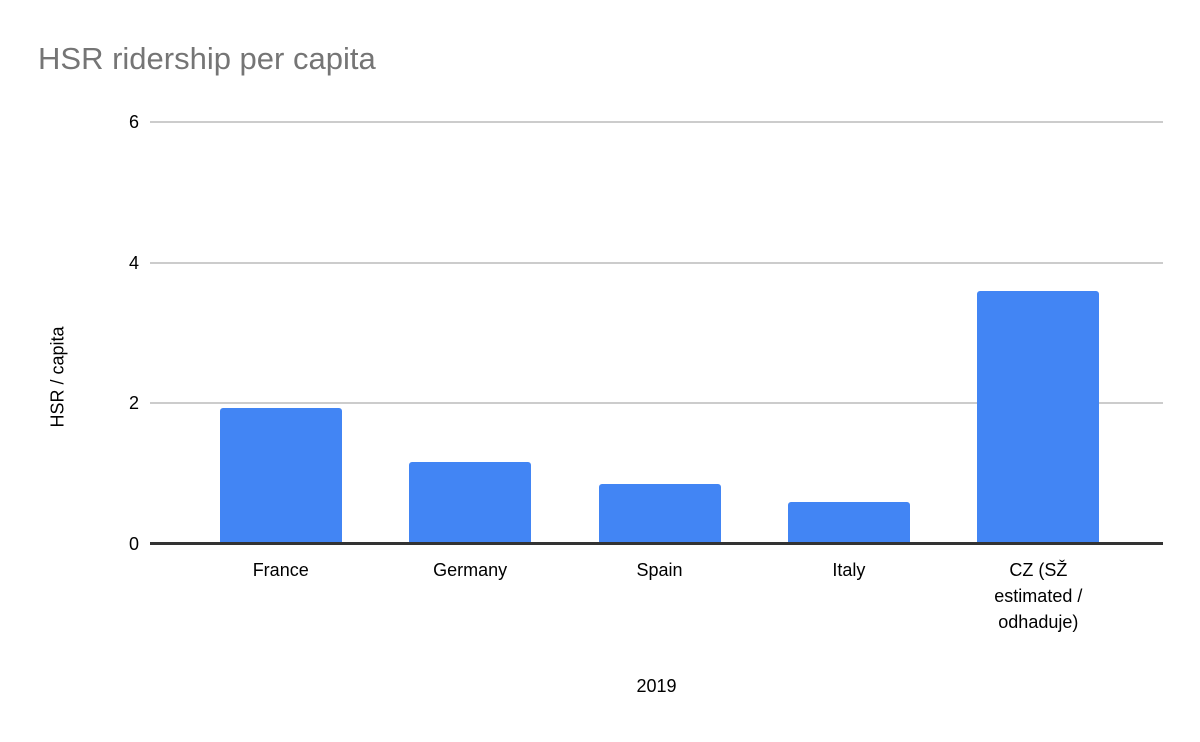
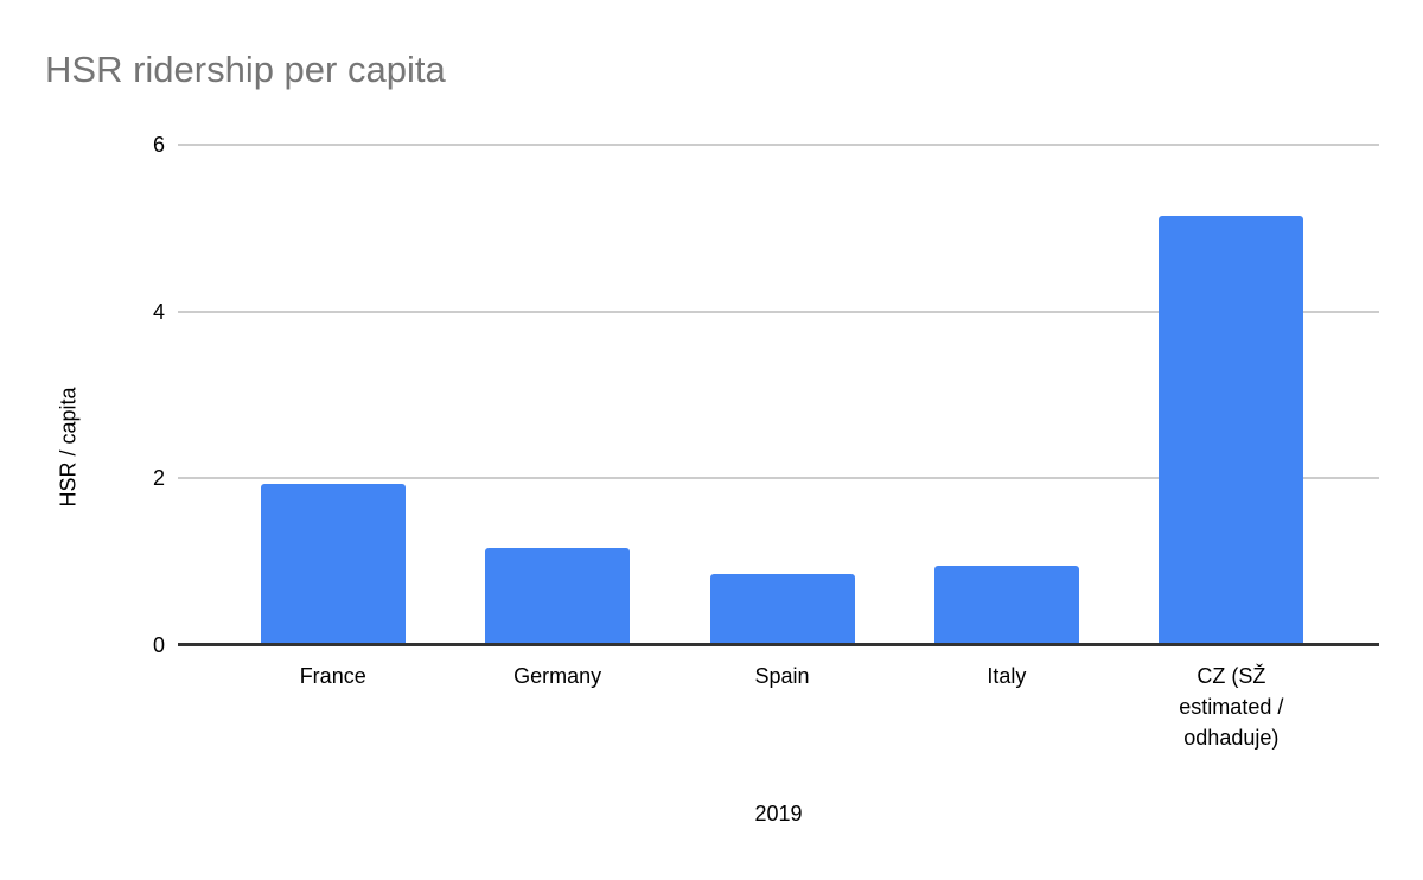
Italy: 0.6 -> 0.9
CZ (SŽ estimated / odhaduje): 3.6 -> 5.2
